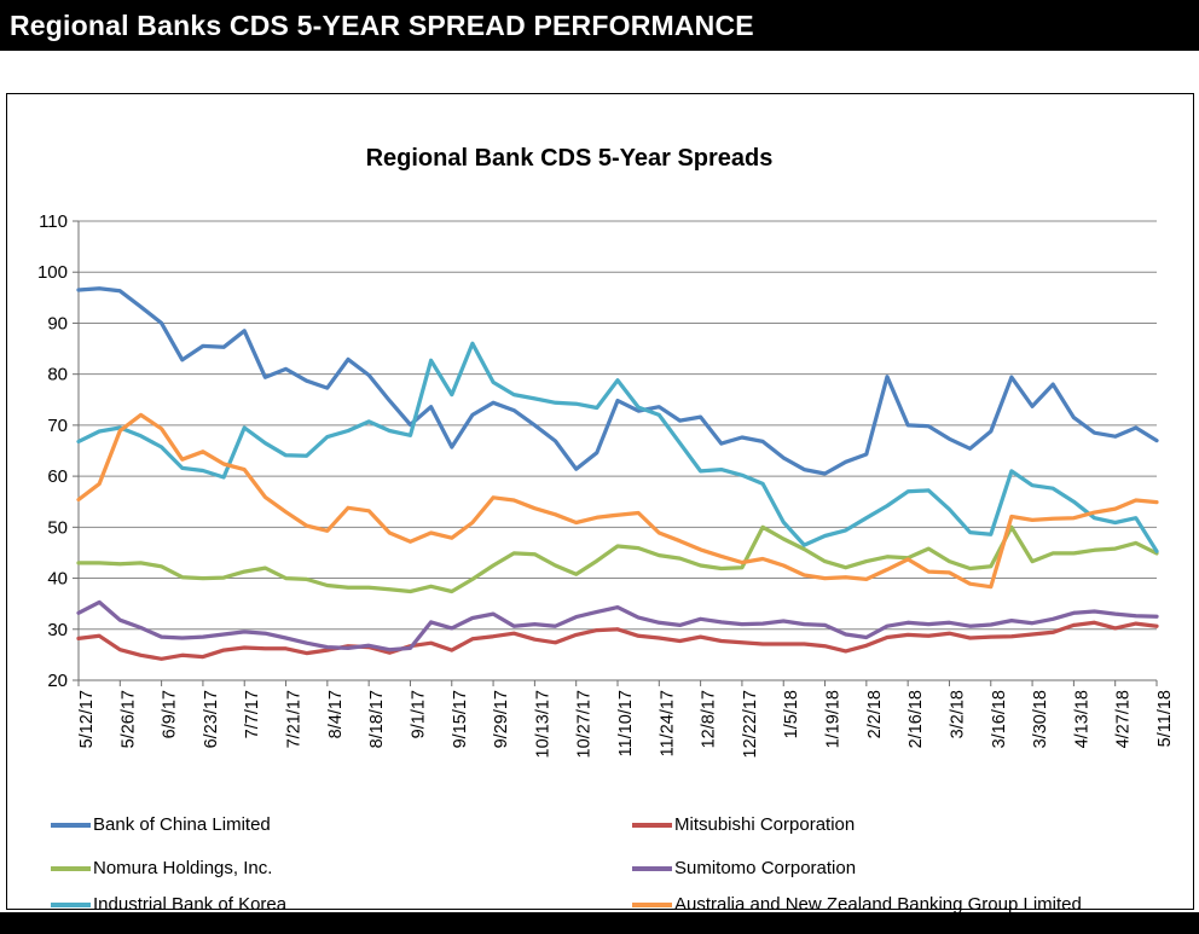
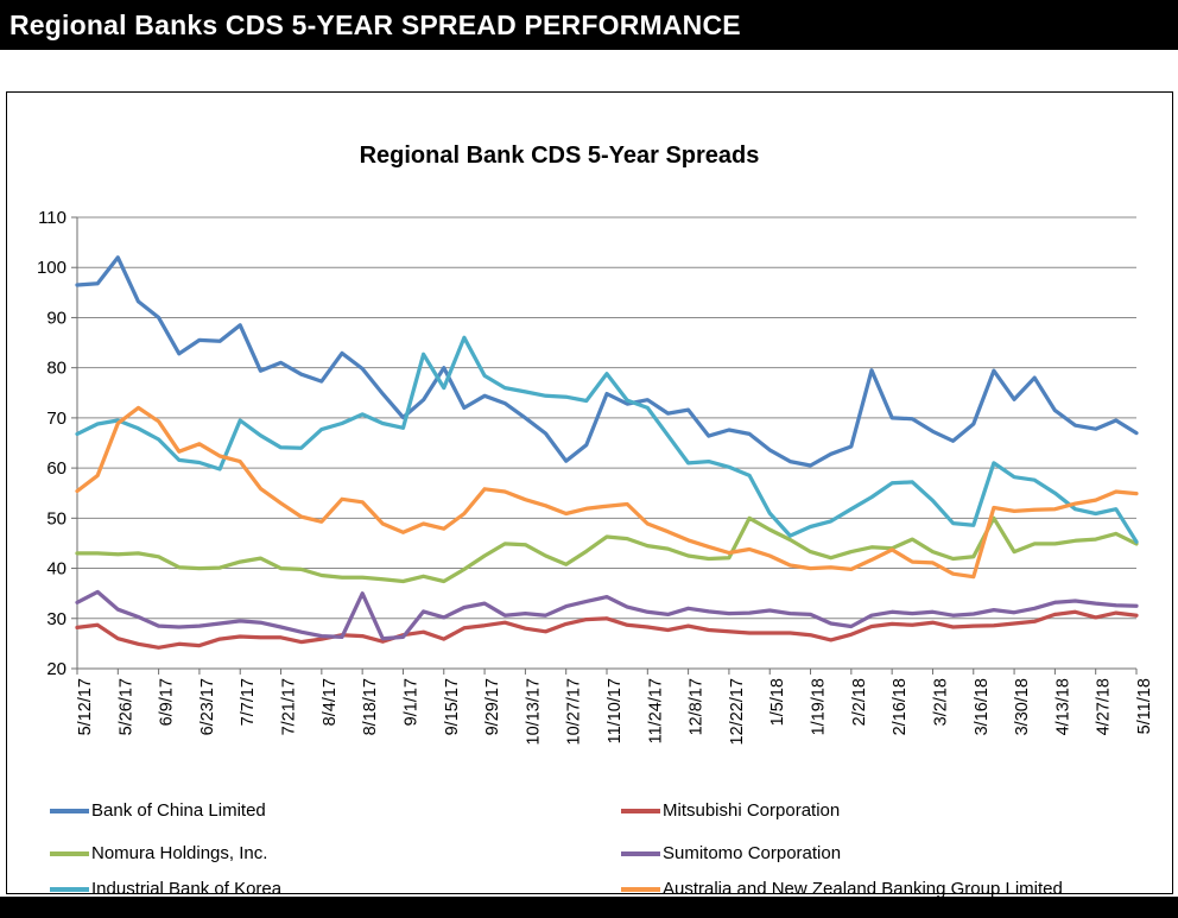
Bank of China Limited/5/26/17: 96 -> 102
Sumitomo Corporation/8/18/17: 27 -> 35
Bank of China Limited/9/15/17: 66 -> 80
